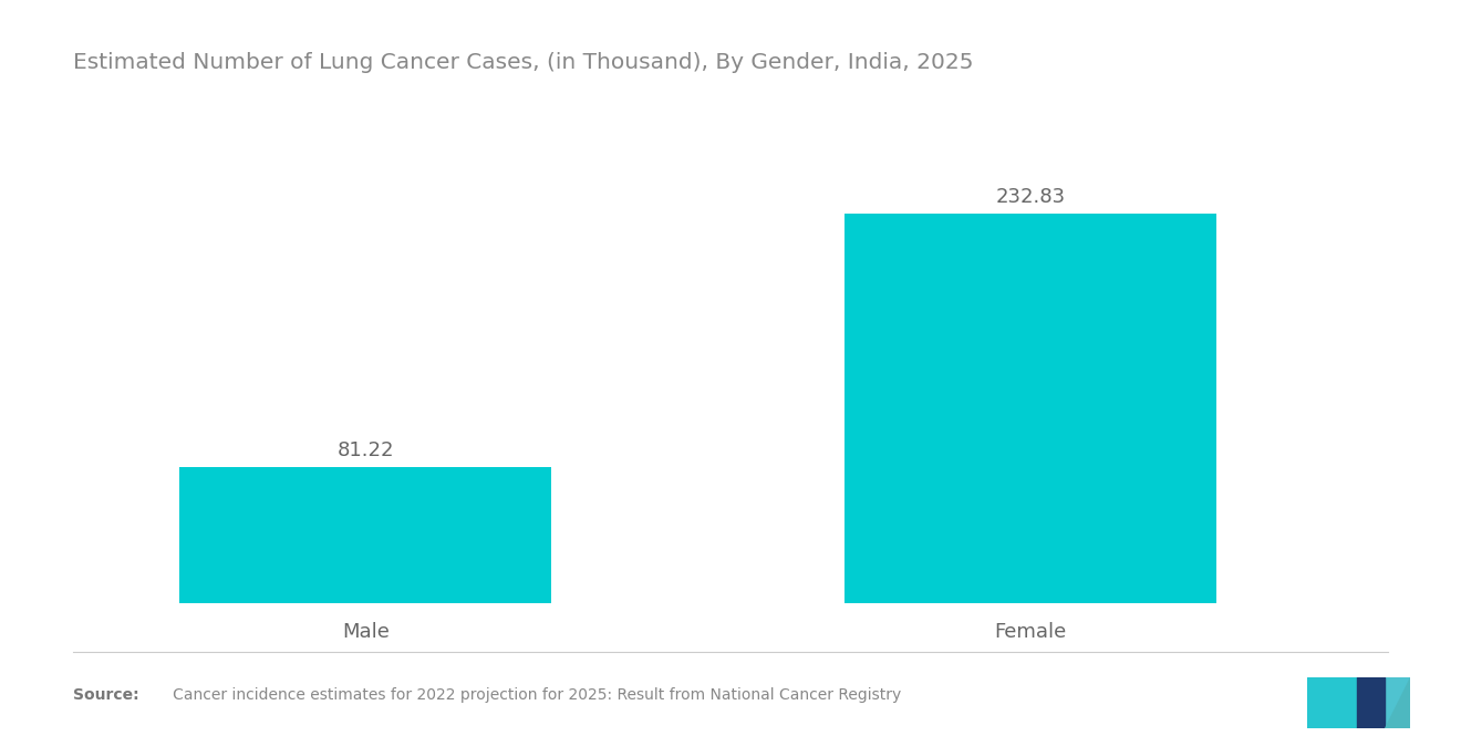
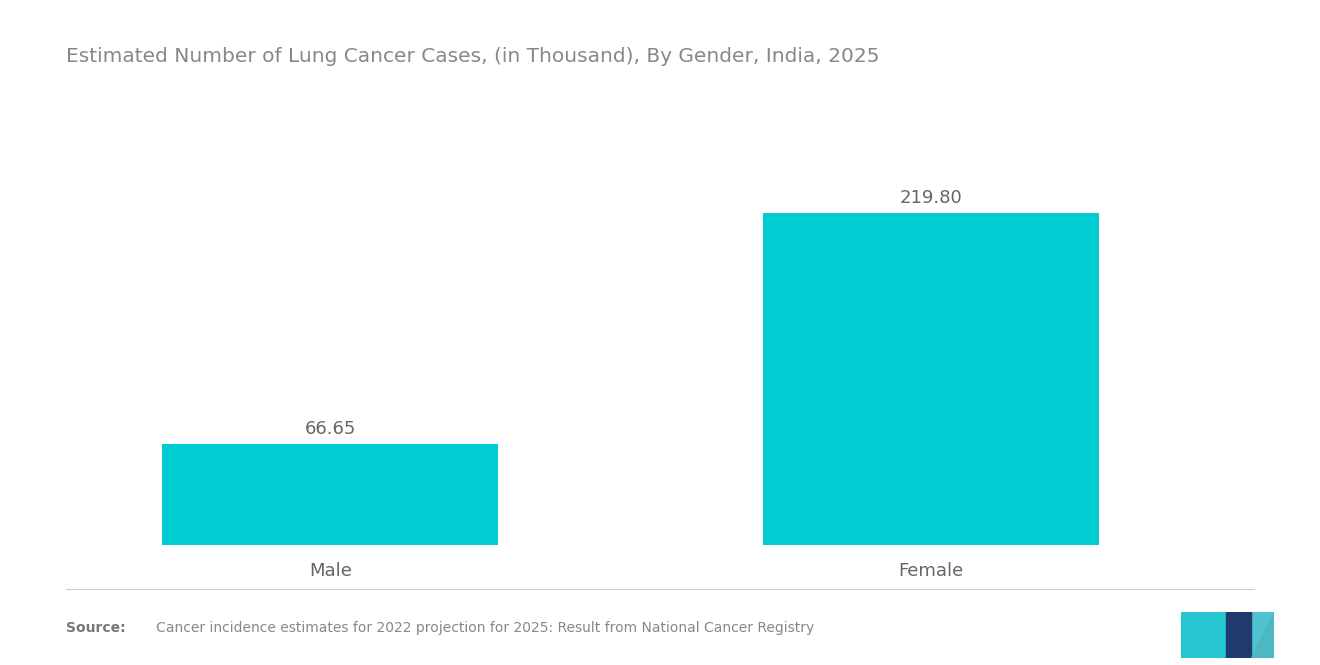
Male: 81.22 -> 66.65
Female: 232.83 -> 219.80
